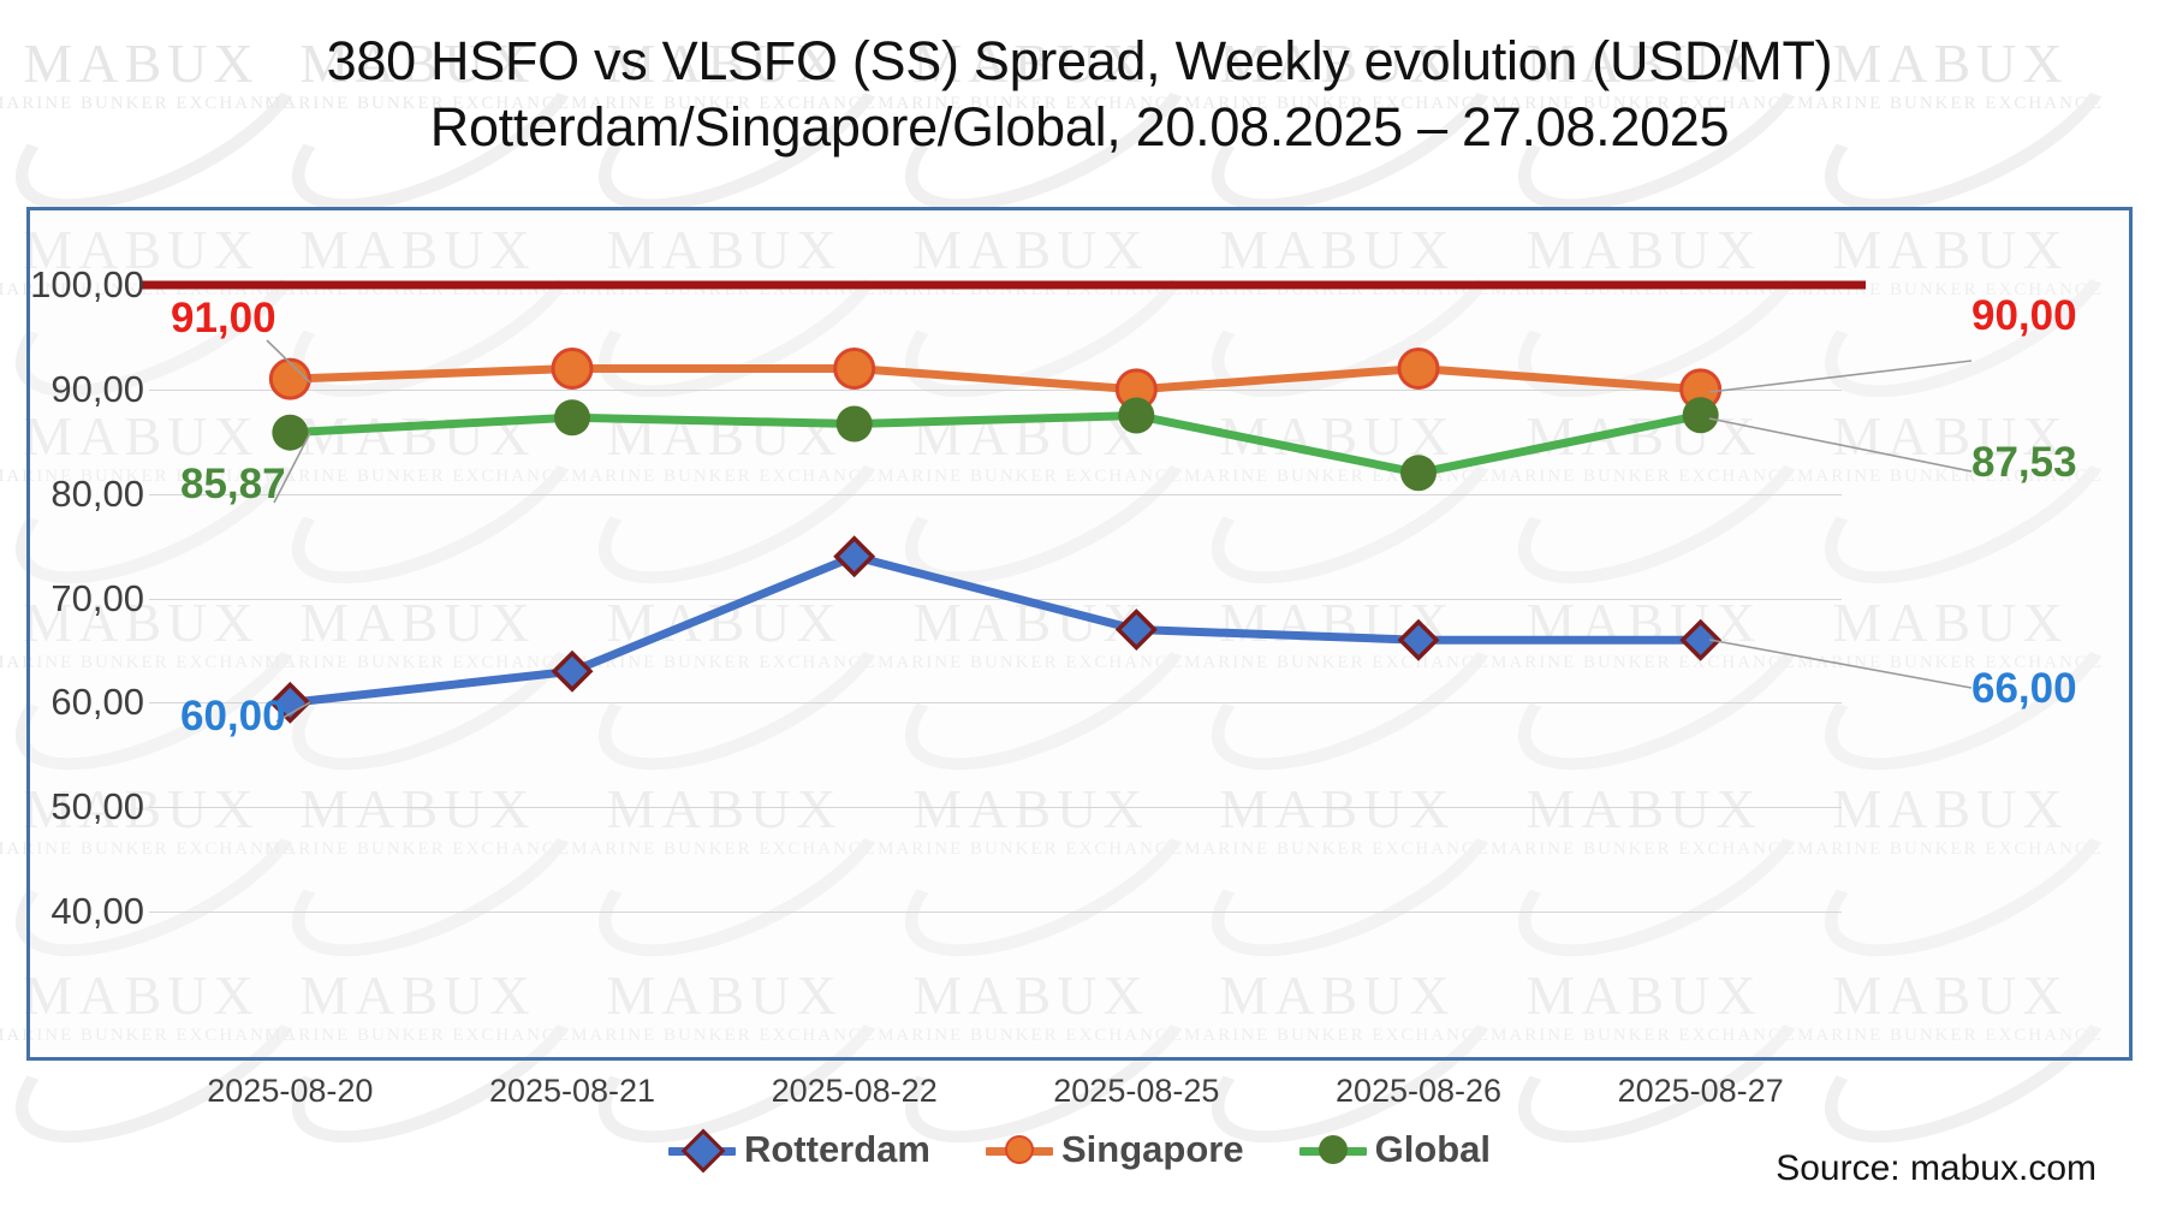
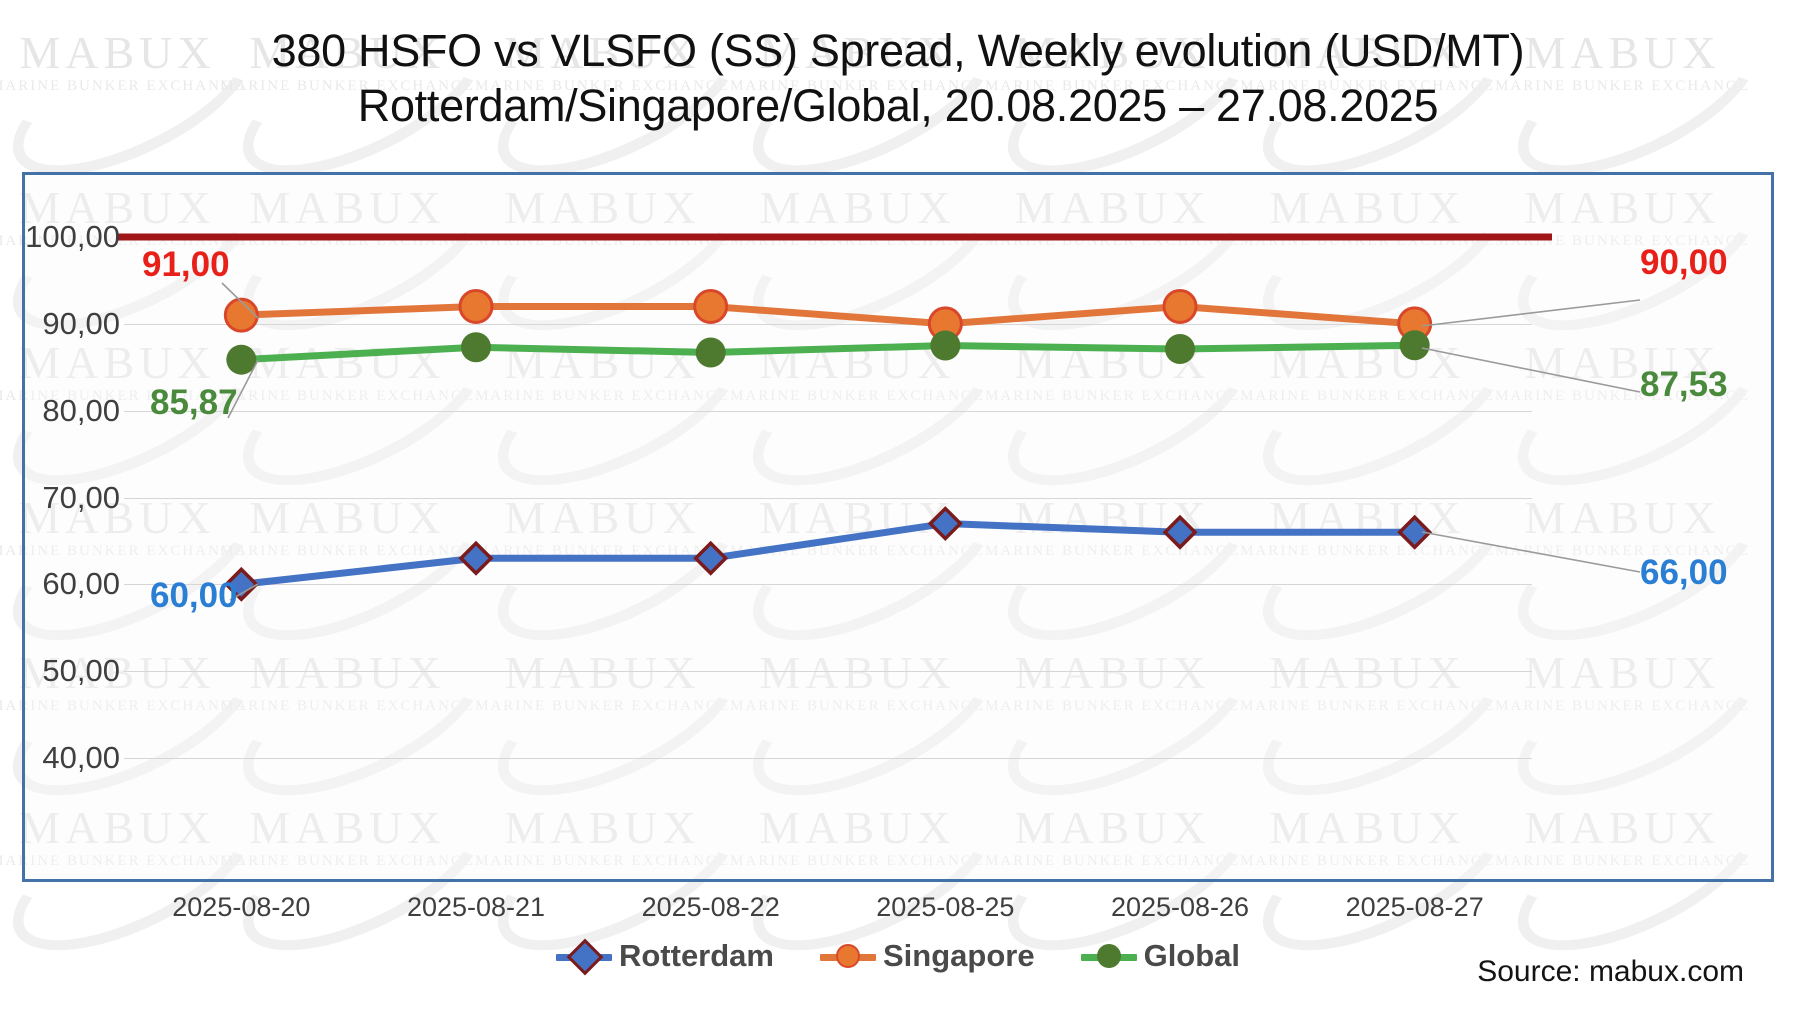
Rotterdam/2025-08-22: 74 -> 63
Global/2025-08-26: 82 -> 87
